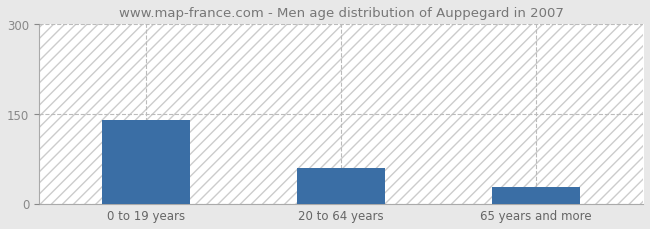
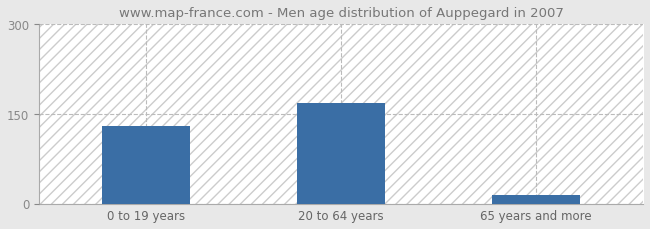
0 to 19 years: 140 -> 130
20 to 64 years: 60 -> 168
65 years and more: 28 -> 14
